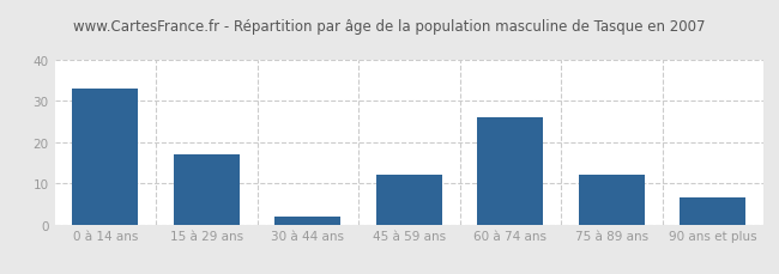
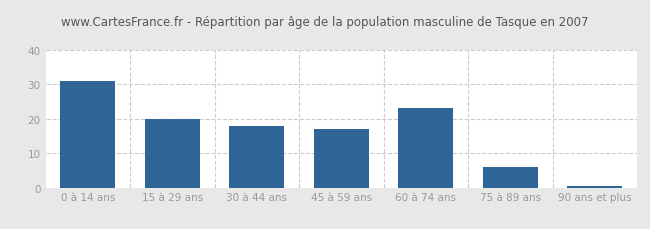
0 à 14 ans: 33.0 -> 31.0
15 à 29 ans: 17.0 -> 20.0
30 à 44 ans: 2.0 -> 18.0
45 à 59 ans: 12.0 -> 17.0
60 à 74 ans: 26.0 -> 23.0
75 à 89 ans: 12.0 -> 6.0
90 ans et plus: 6.5 -> 0.4
